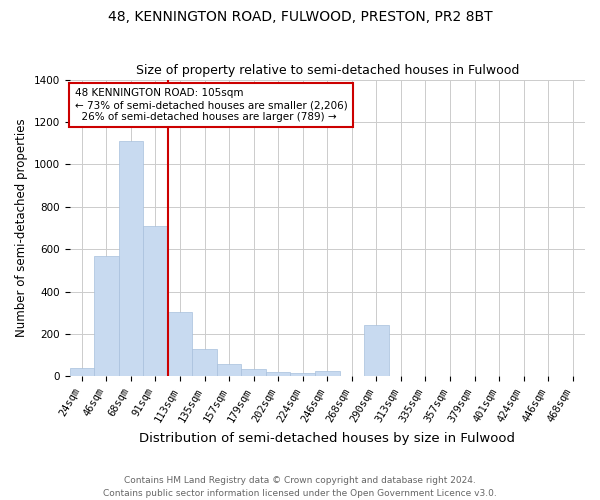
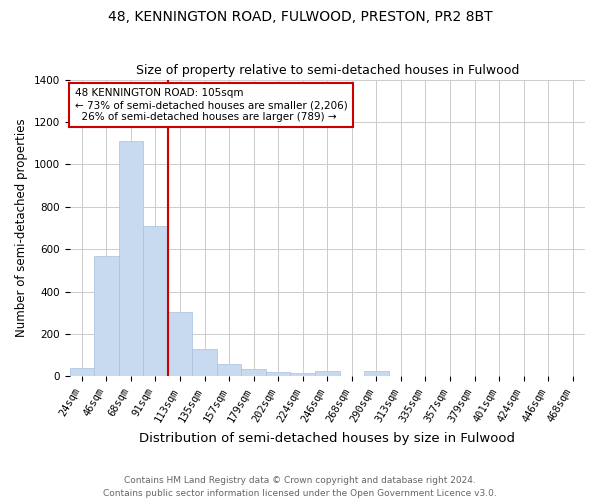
290sqm: 245 -> 25
